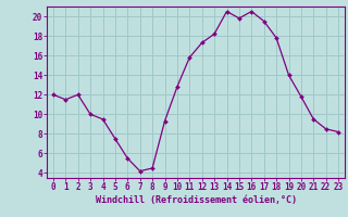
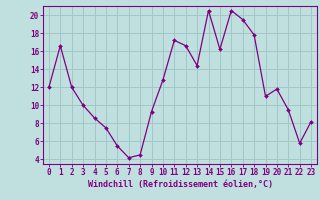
1: 11.5 -> 16.6
4: 9.5 -> 8.6
11: 15.8 -> 17.2
12: 17.3 -> 16.6
13: 18.2 -> 14.4
15: 19.8 -> 16.2
19: 14.0 -> 11.0
22: 8.5 -> 5.8
